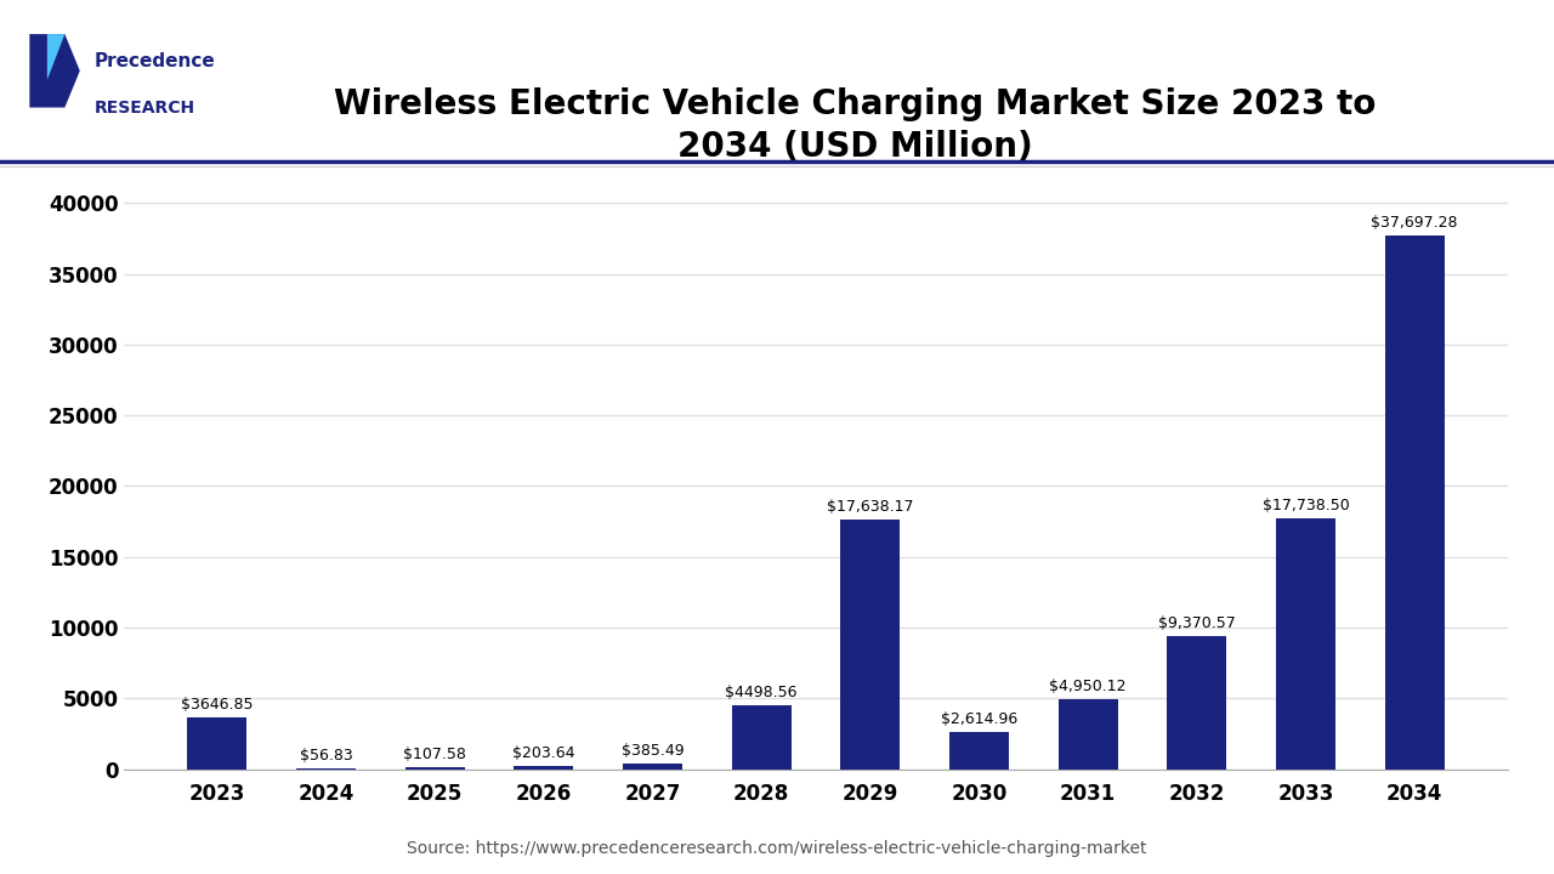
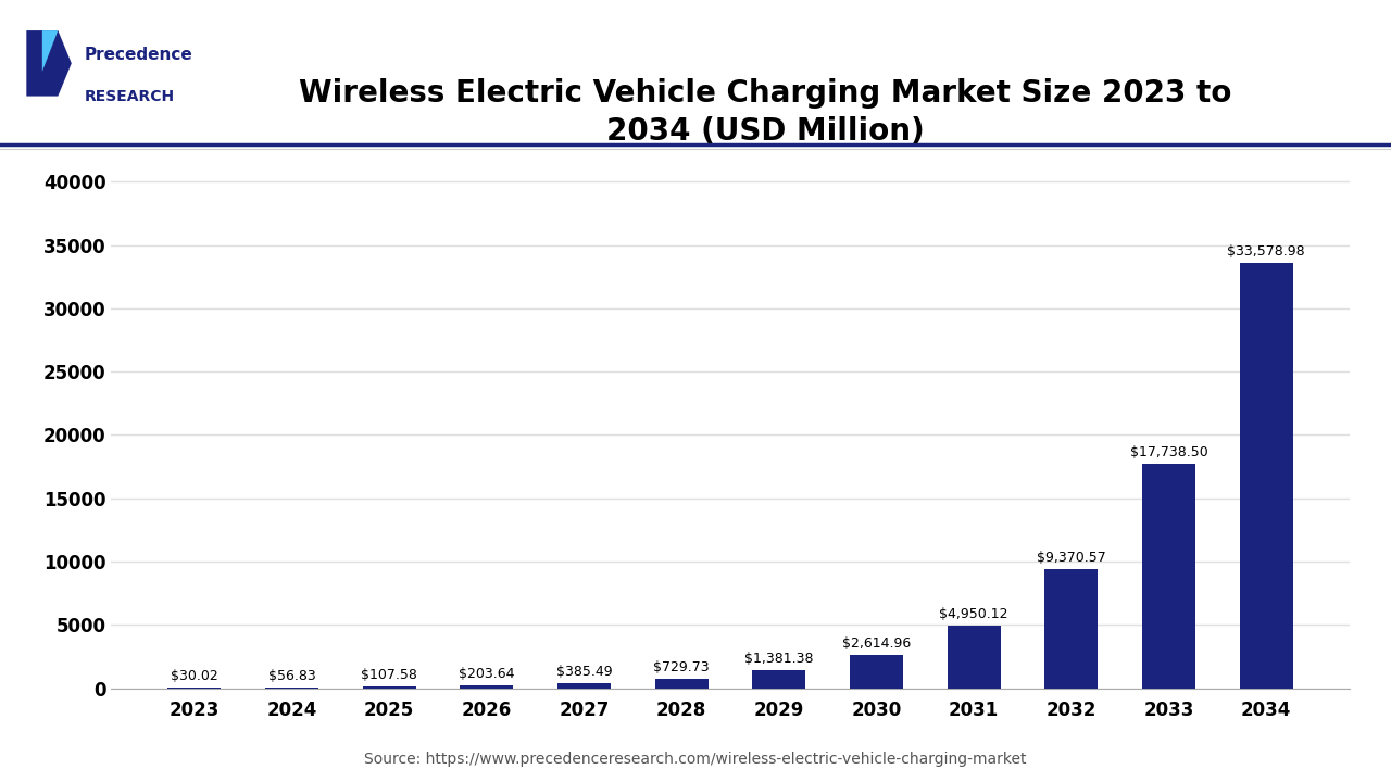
2023: $3646.85 -> $30.02
2028: $4498.56 -> $729.73
2029: $17,638.17 -> $1,381.38
2034: $37,697.28 -> $33,578.98
